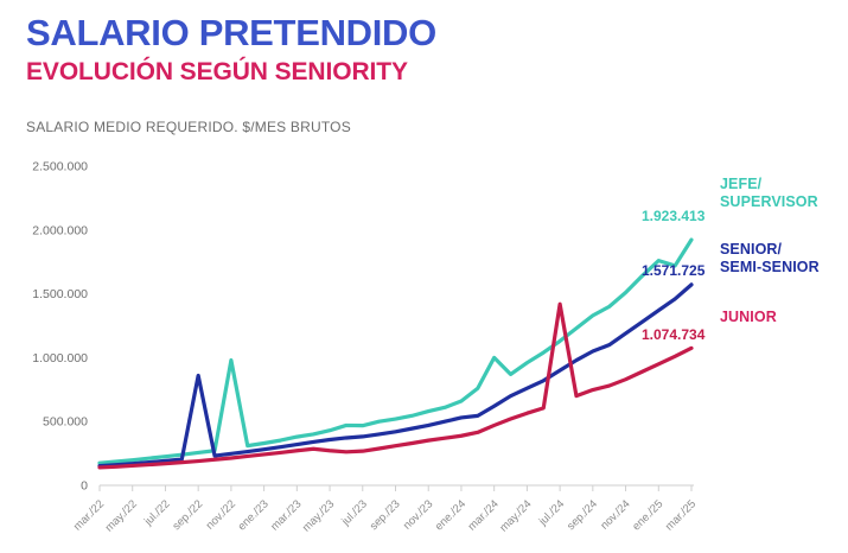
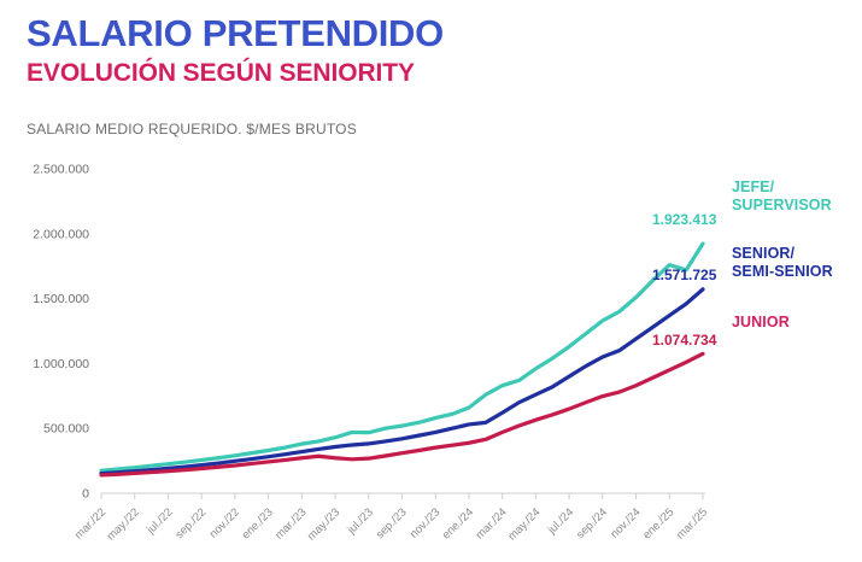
SENIOR/SEMI-SENIOR/sep./22: 860000 -> 220000
JEFE/SUPERVISOR/nov./22: 980000 -> 290000
JEFE/SUPERVISOR/mar./24: 1000000 -> 830000
JUNIOR/jul./24: 1420000 -> 650000
